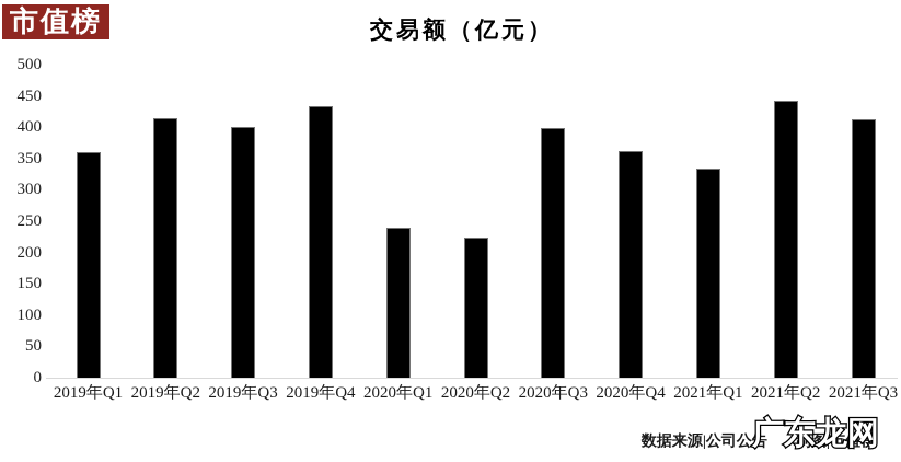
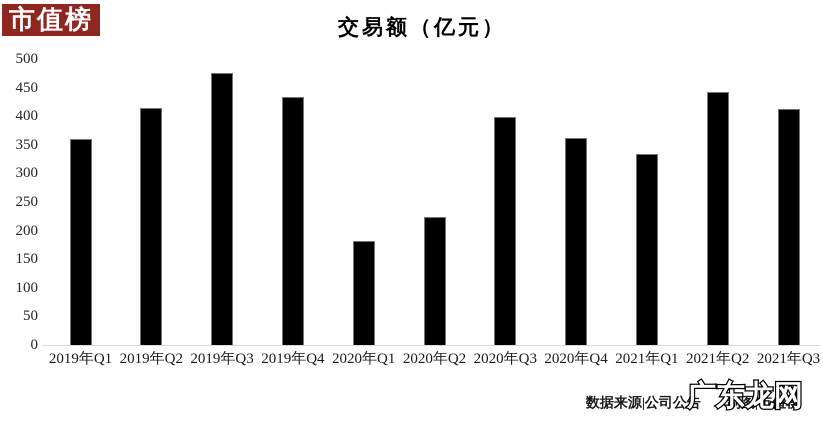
2019年Q3: 400 -> 480
2020年Q1: 240 -> 180
